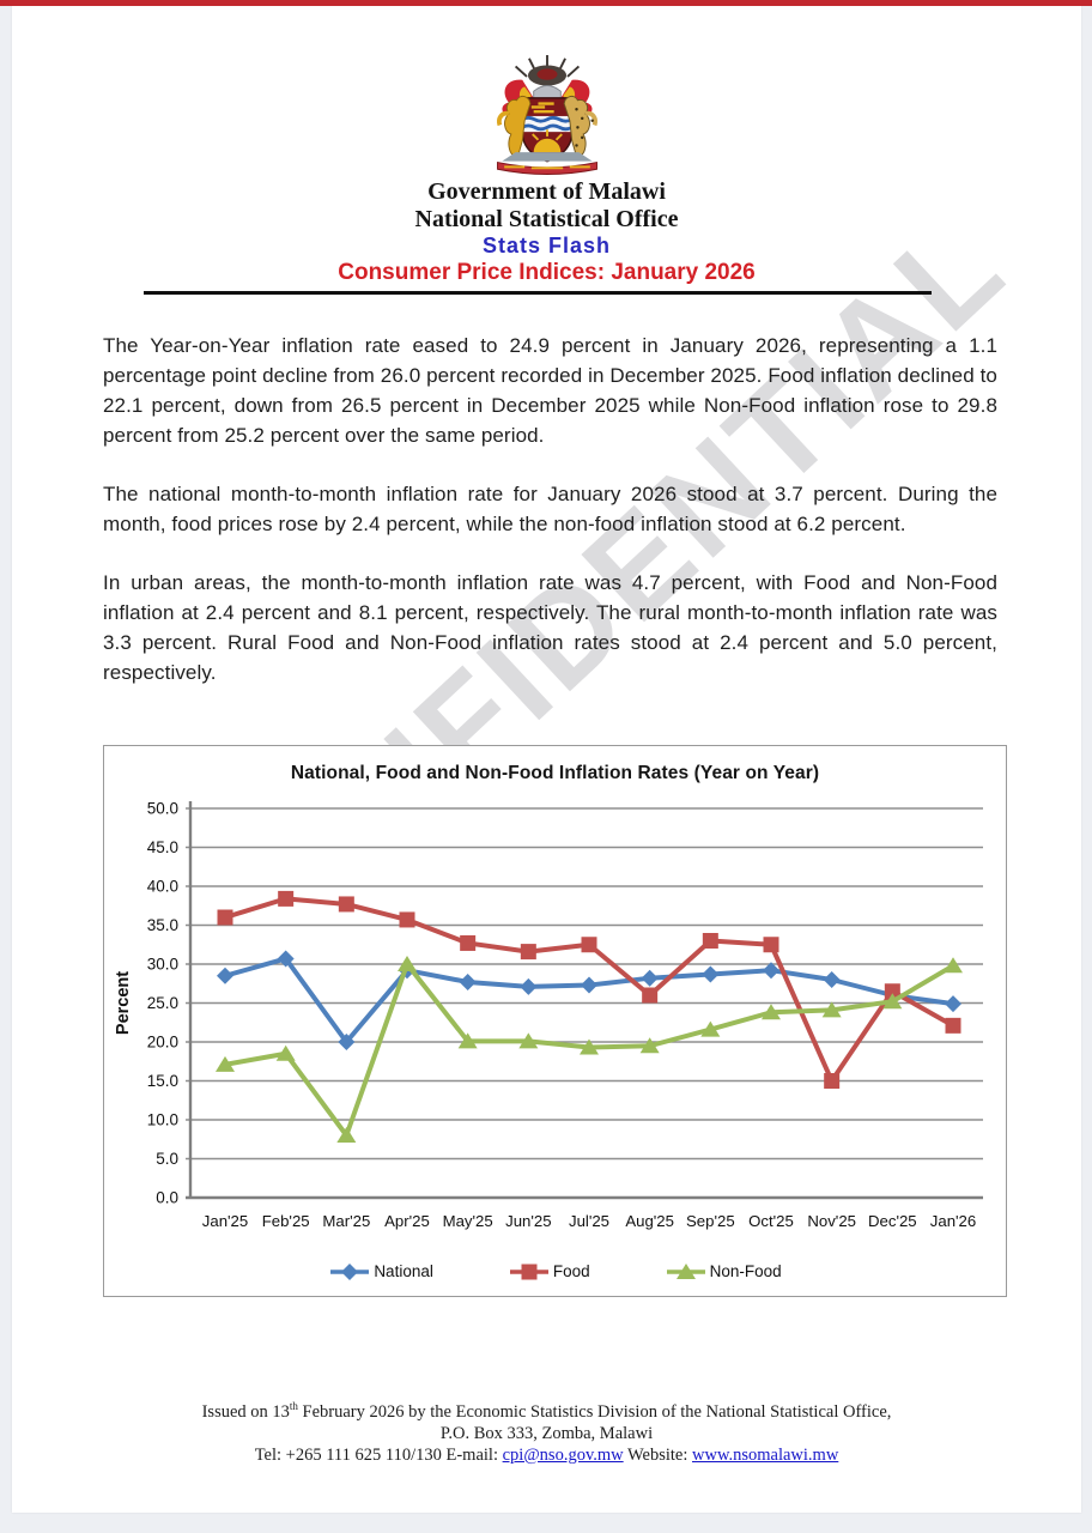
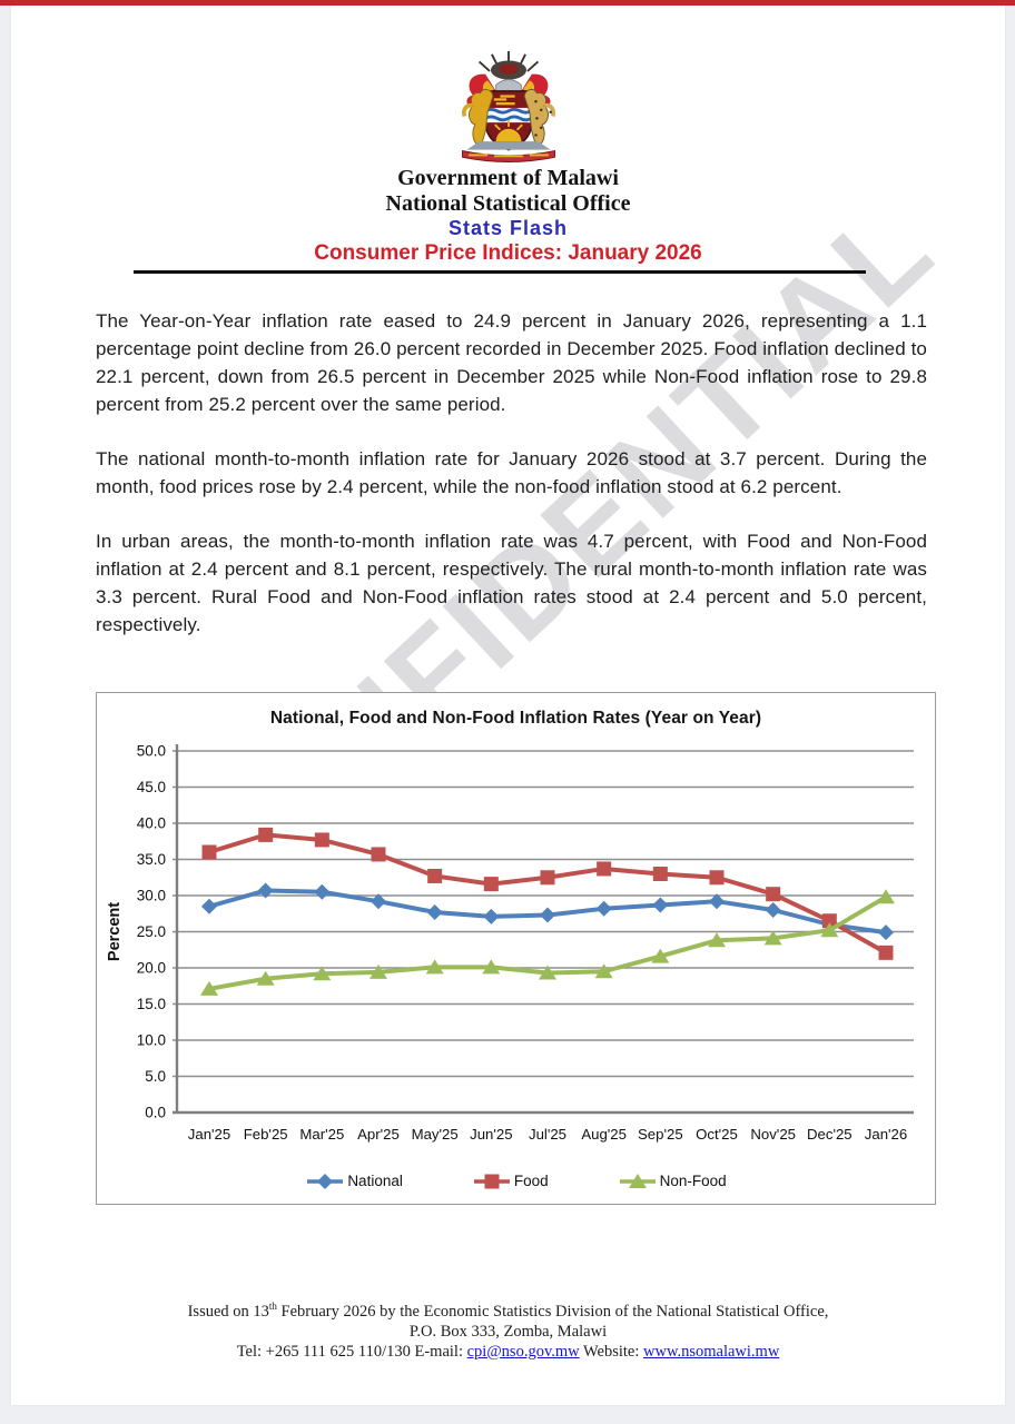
National/Mar'25: 20 -> 30
Non-Food/Mar'25: 8 -> 19
Non-Food/Apr'25: 30 -> 19
Food/Aug'25: 26 -> 34
Food/Nov'25: 15 -> 30
